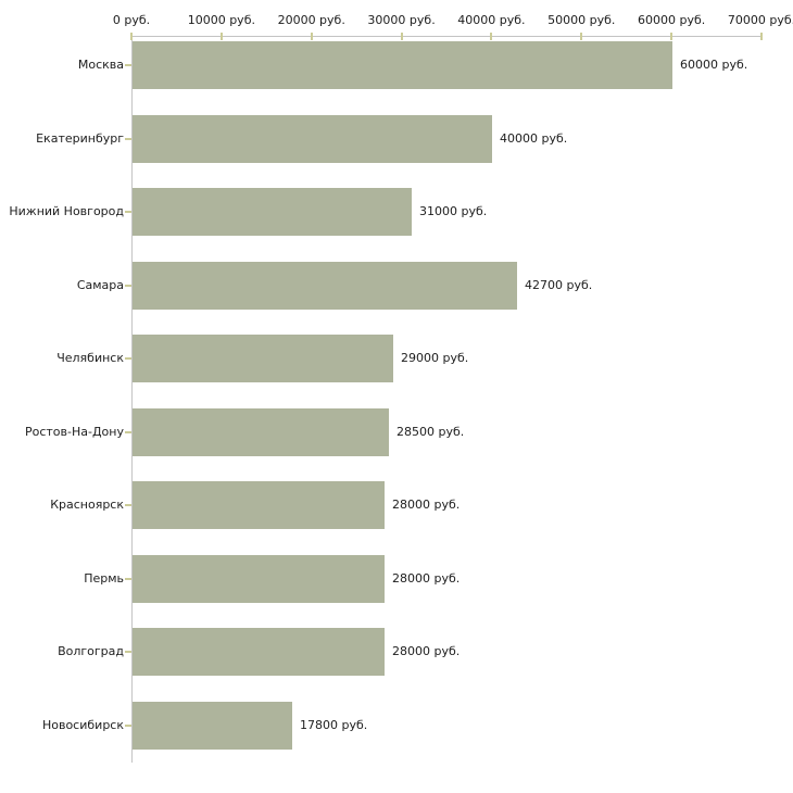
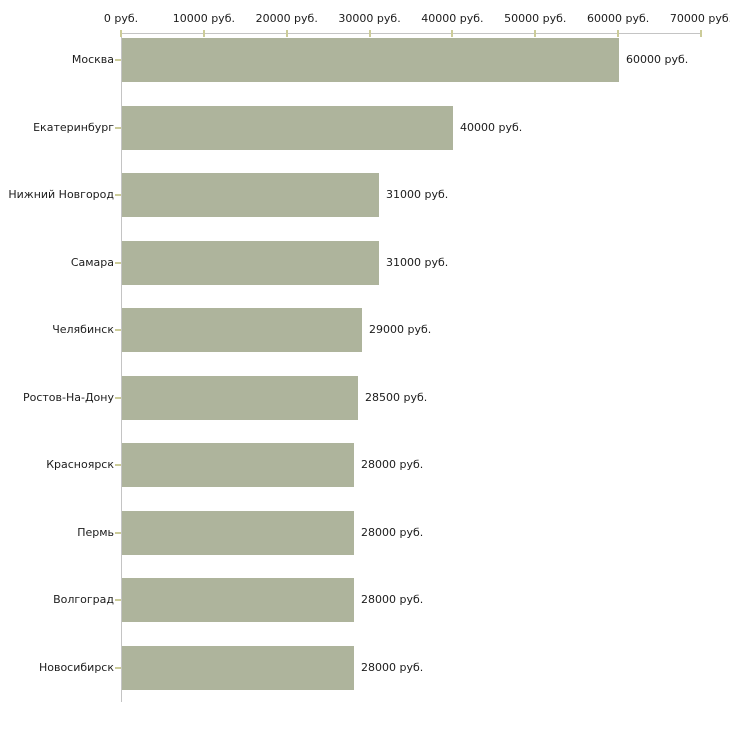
Самара: 42700 -> 31000
Новосибирск: 17800 -> 28000
